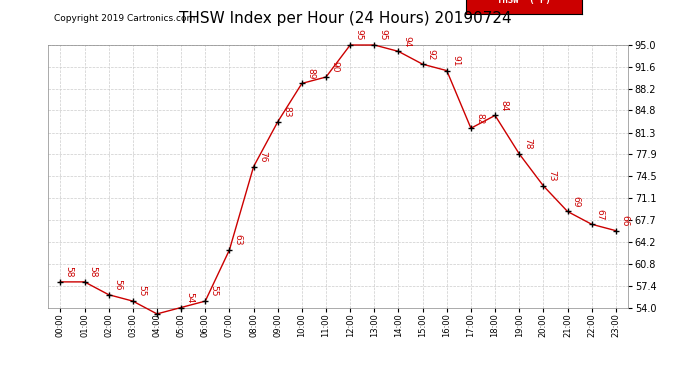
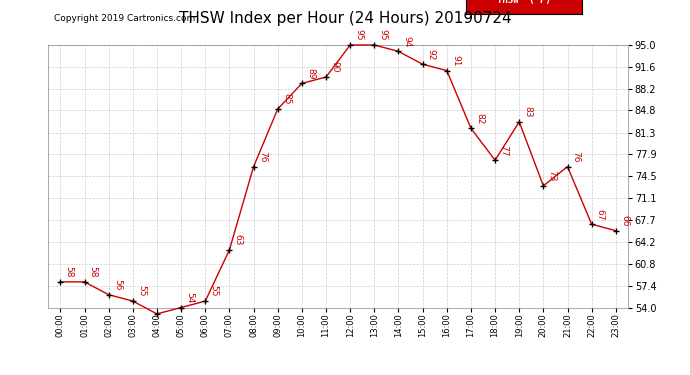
09:00: 83 -> 85
18:00: 84 -> 77
19:00: 78 -> 83
21:00: 69 -> 76
